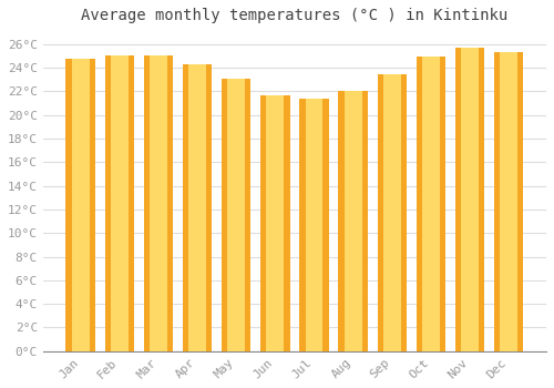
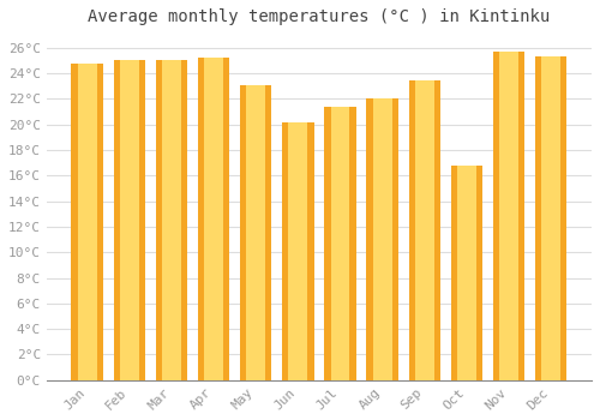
Apr: 24.3°C -> 25.2°C
Jun: 21.7°C -> 20.2°C
Oct: 24.9°C -> 16.8°C
